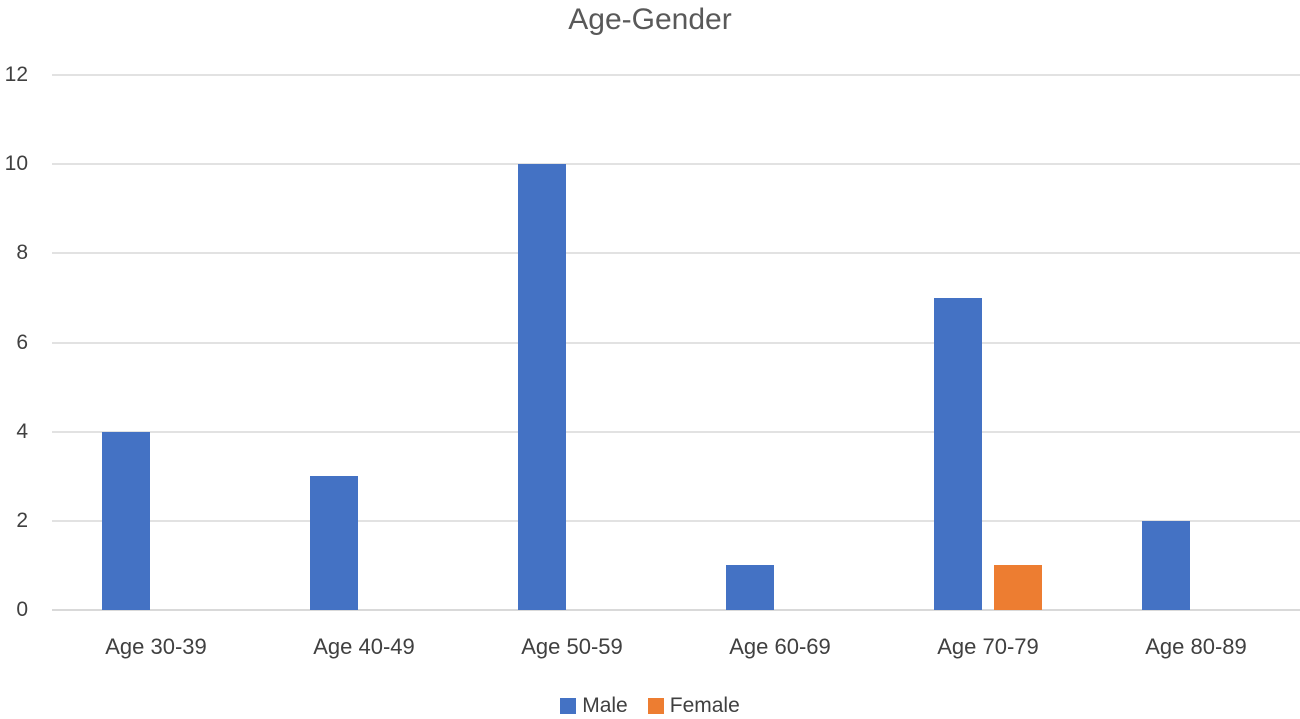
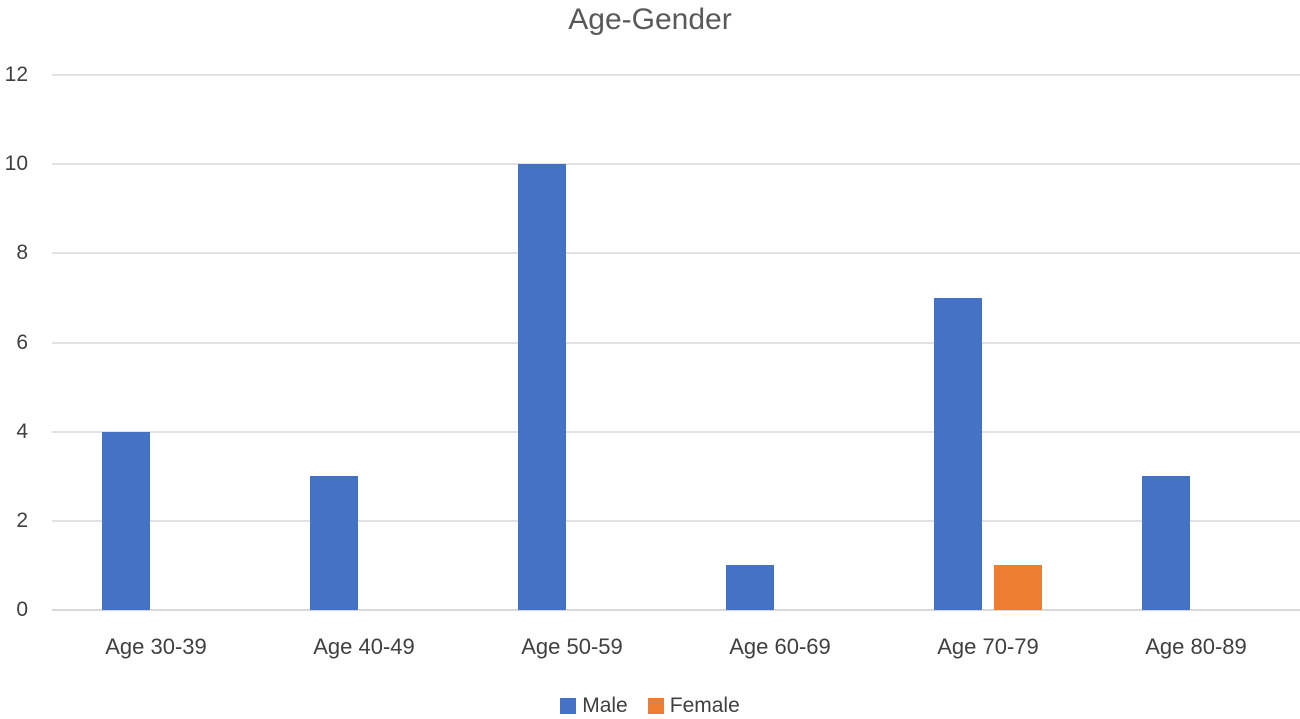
Male/Age 80-89: 2 -> 3
